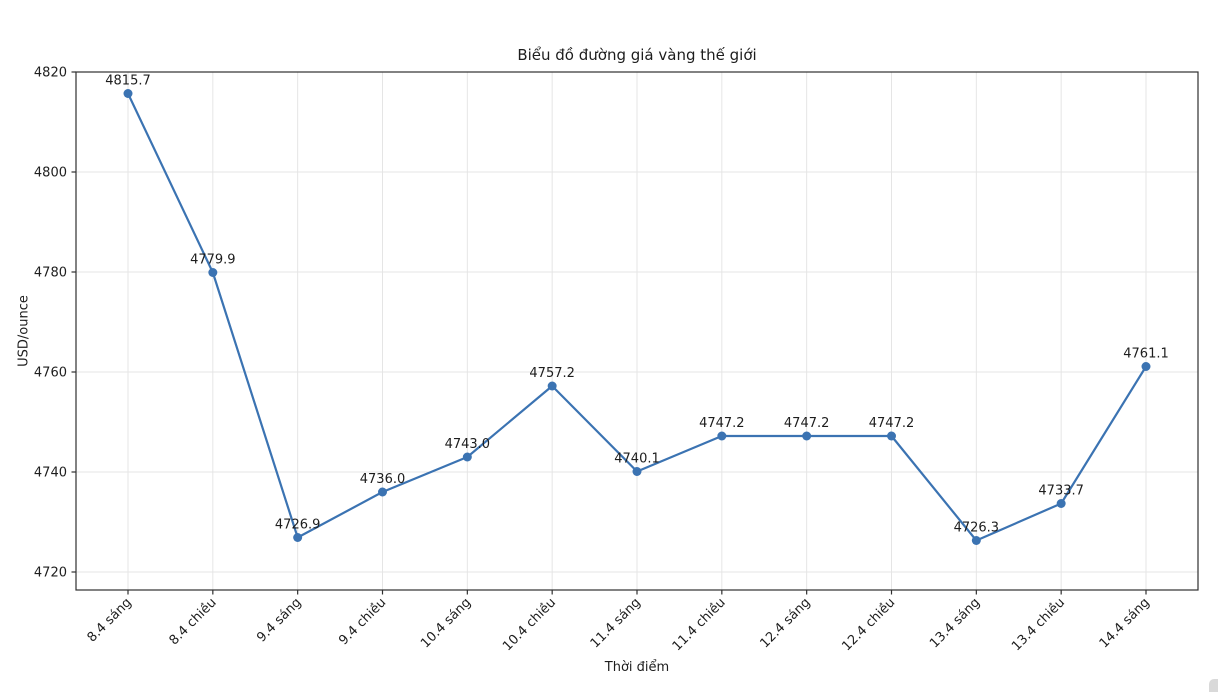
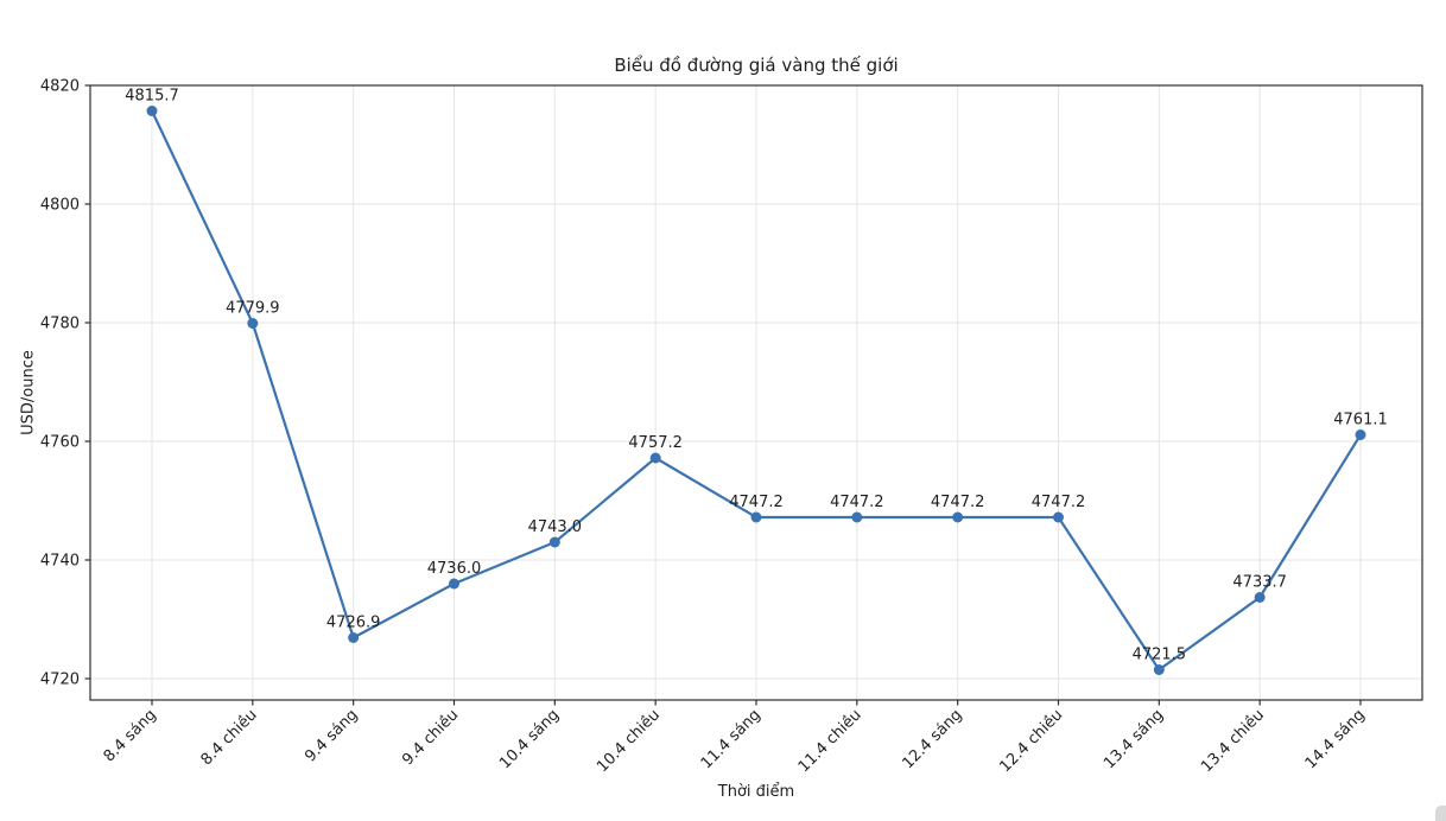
11.4 sáng: 4740.1 -> 4747.2
13.4 sáng: 4726.3 -> 4721.5
